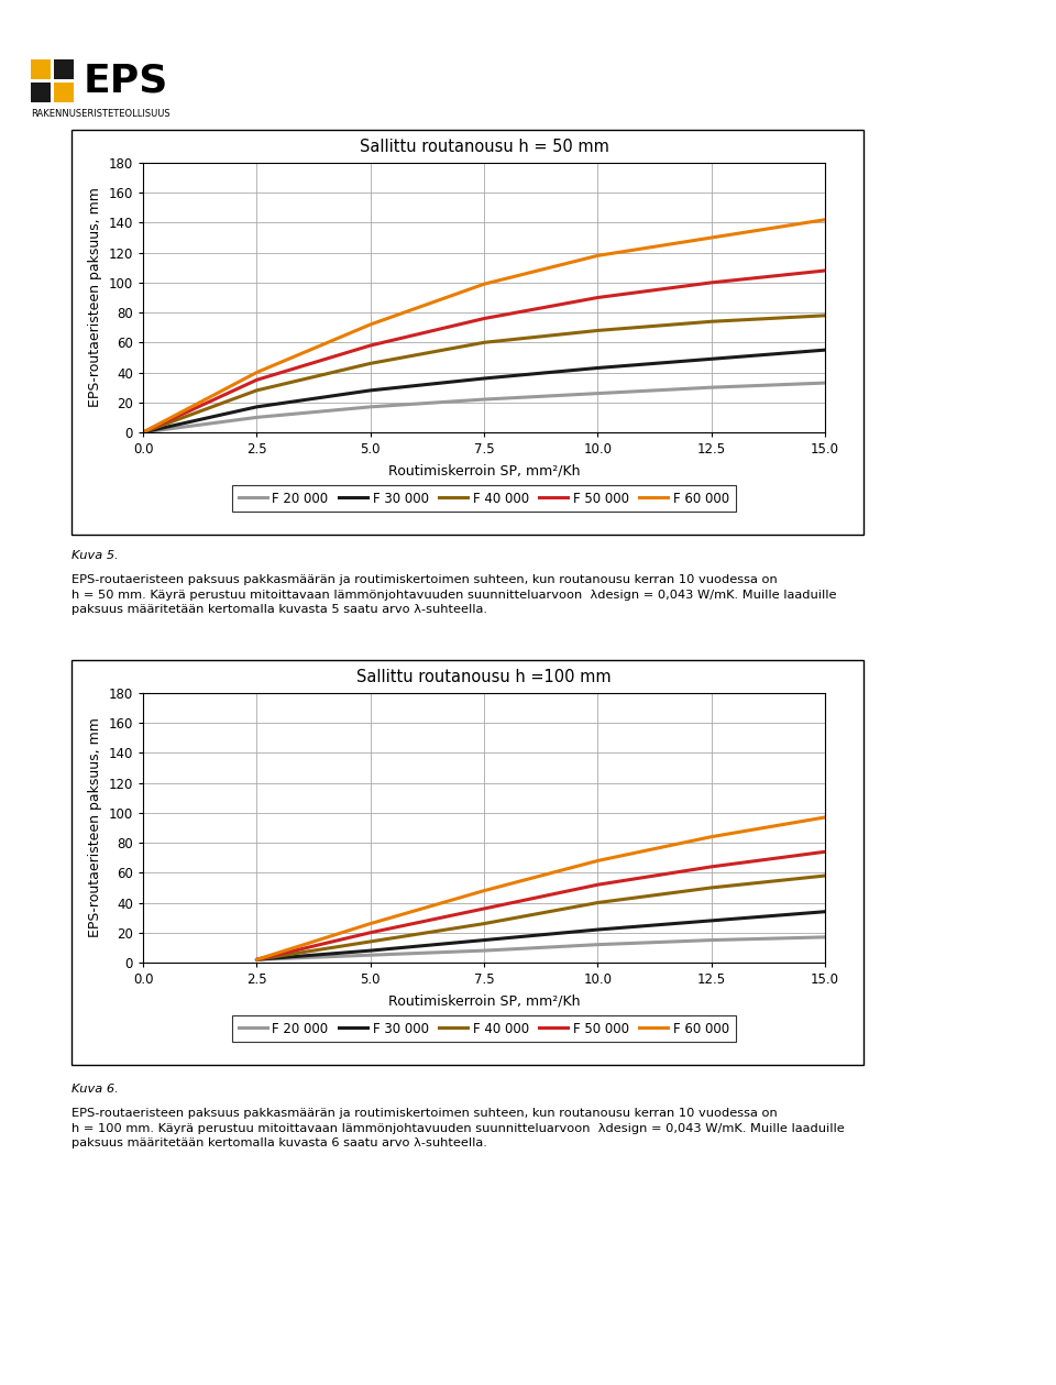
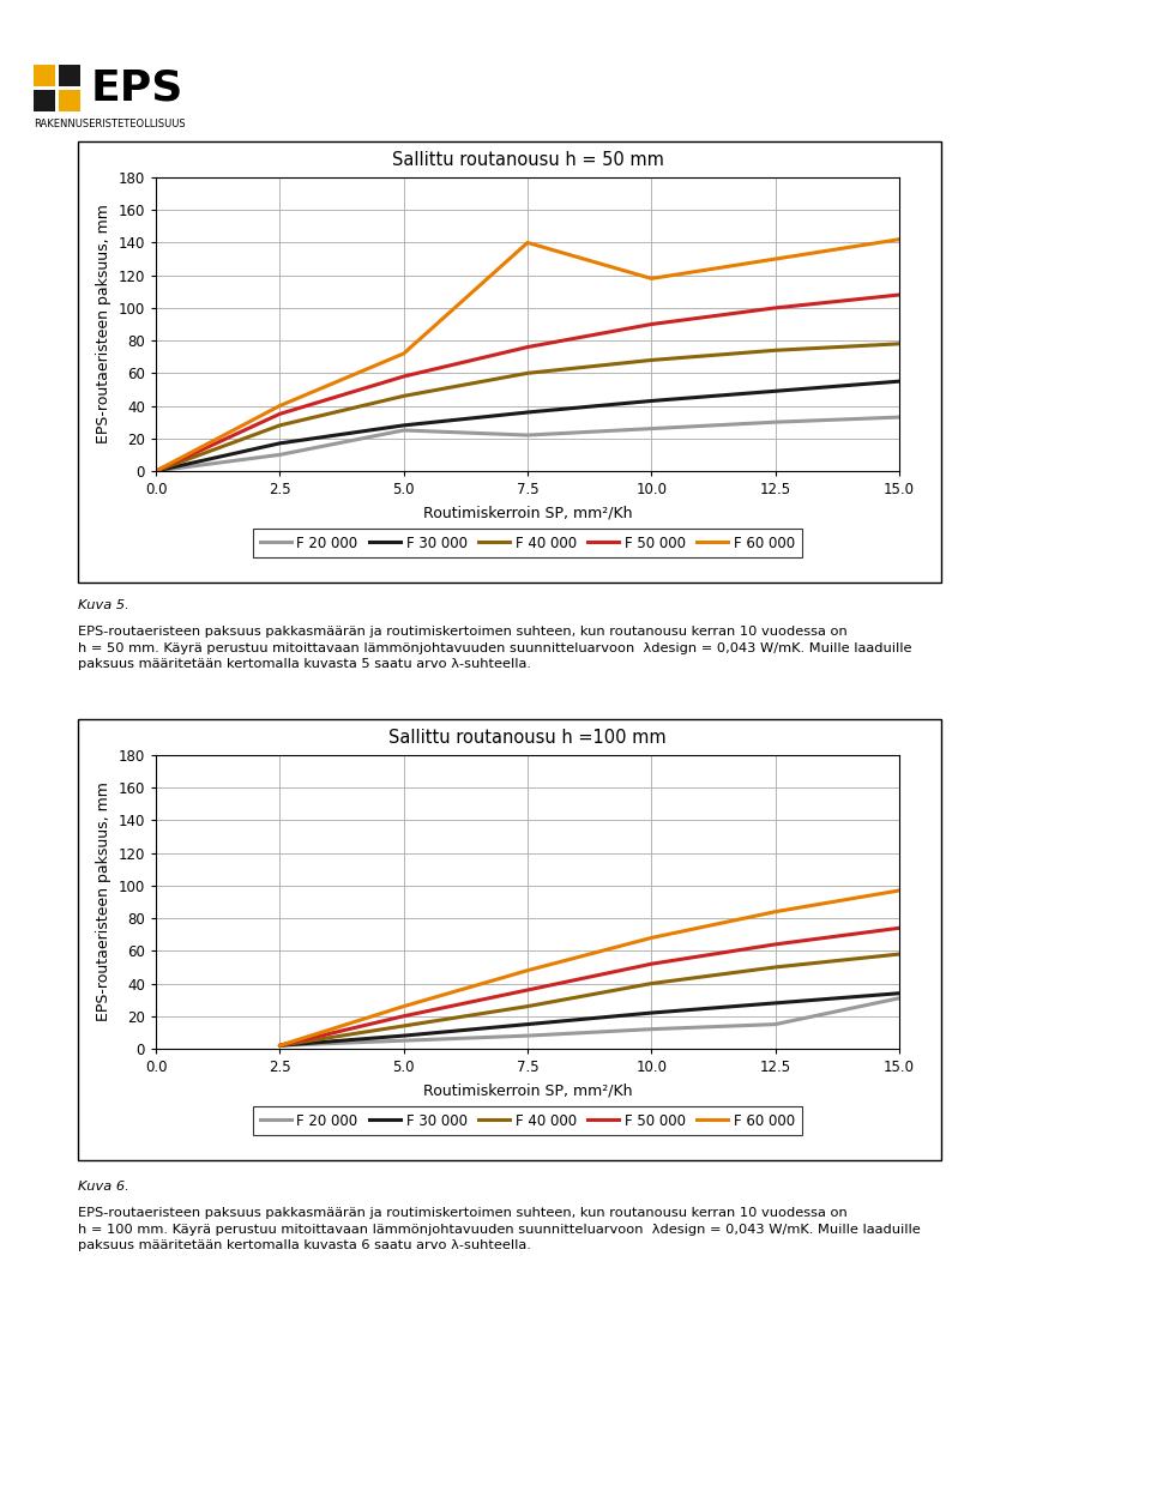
Sallittu routanousu h = 50 mm/F 20 000/5.0: 17 -> 25
Sallittu routanousu h = 50 mm/F 60 000/7.5: 99 -> 140
Sallittu routanousu h =100 mm/F 20 000/15.0: 17 -> 31
